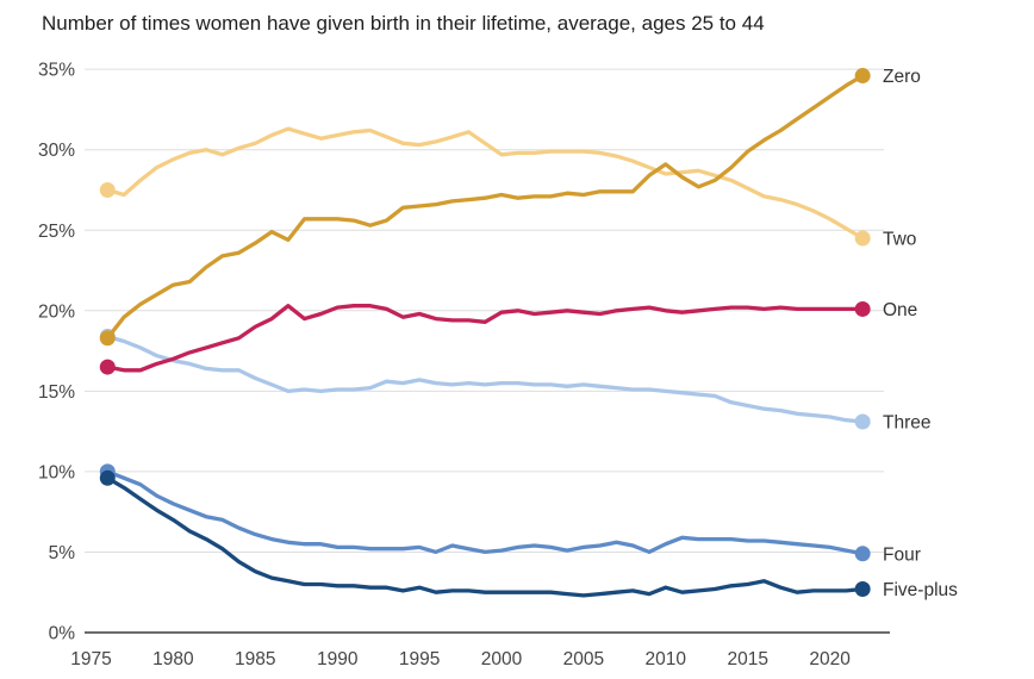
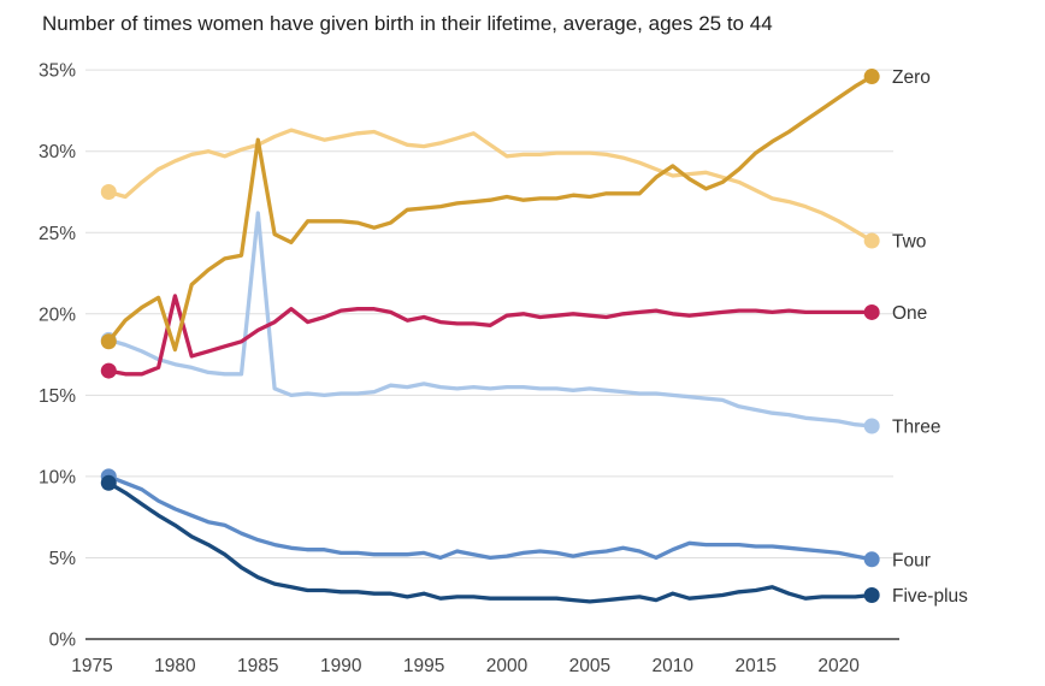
Zero/1980: 21.6% -> 17.8%
One/1980: 17.0% -> 21.1%
Zero/1985: 24.2% -> 30.7%
Three/1985: 15.8% -> 26.2%
